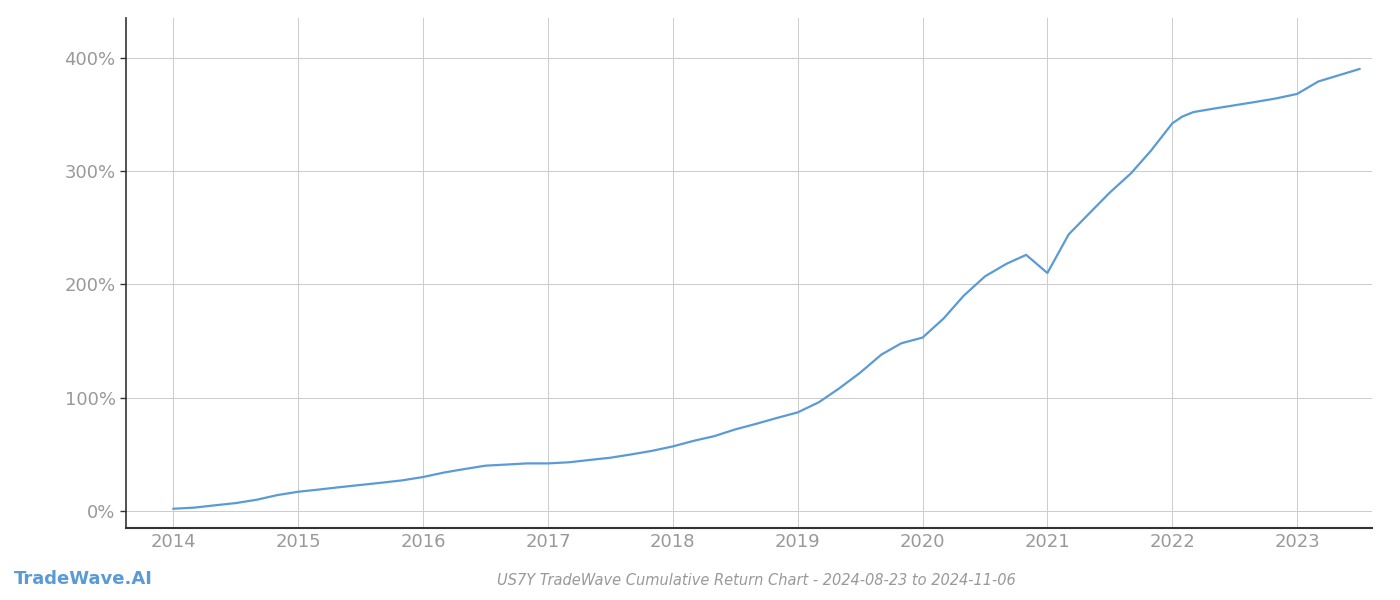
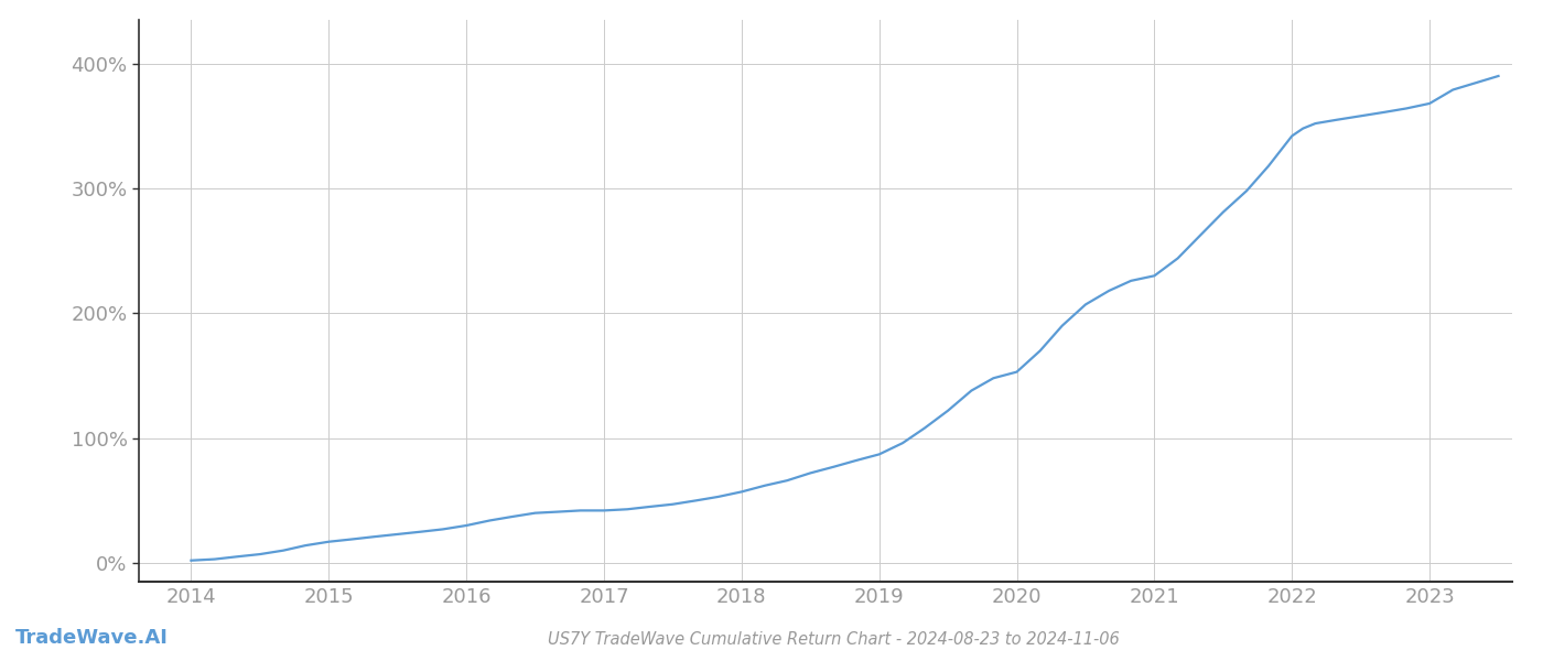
2021: 210% -> 230%
